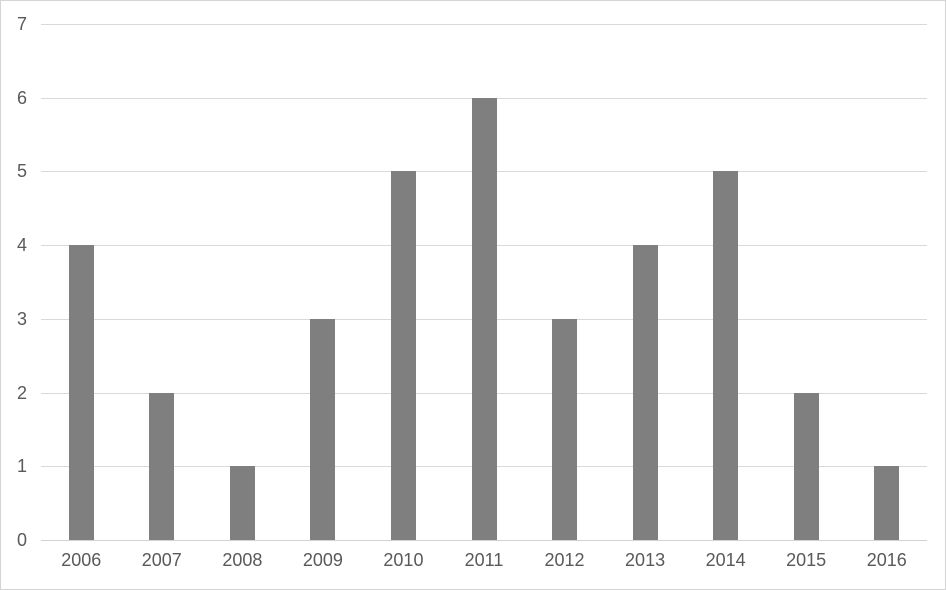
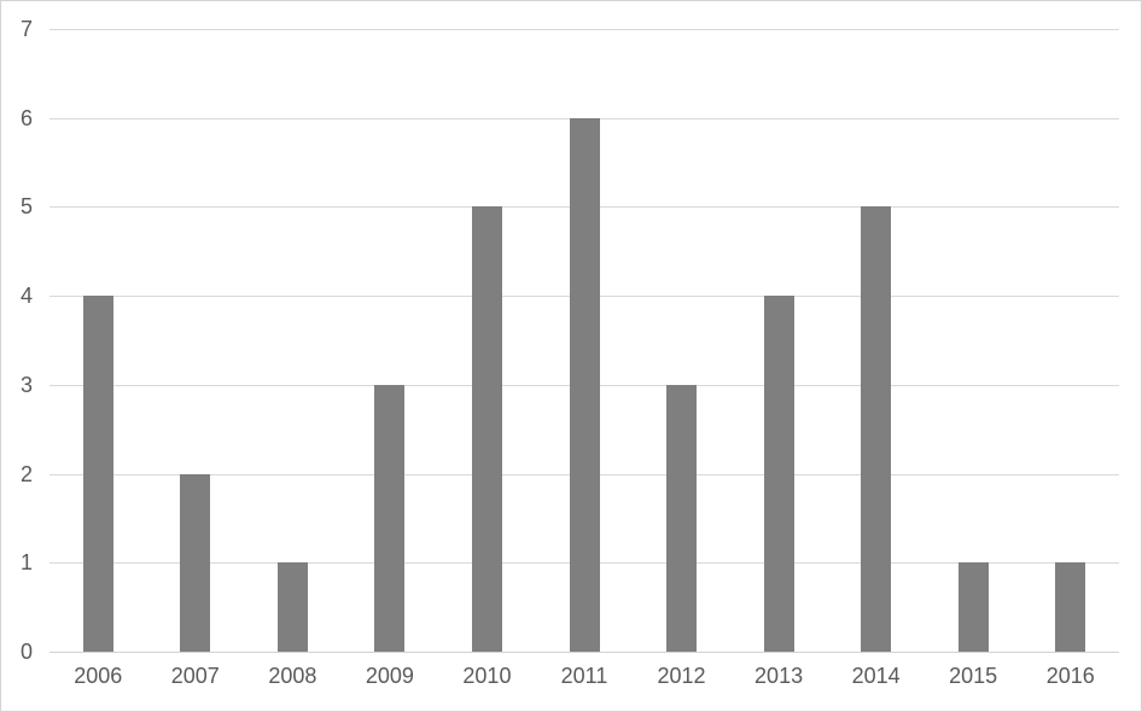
2015: 2 -> 1
